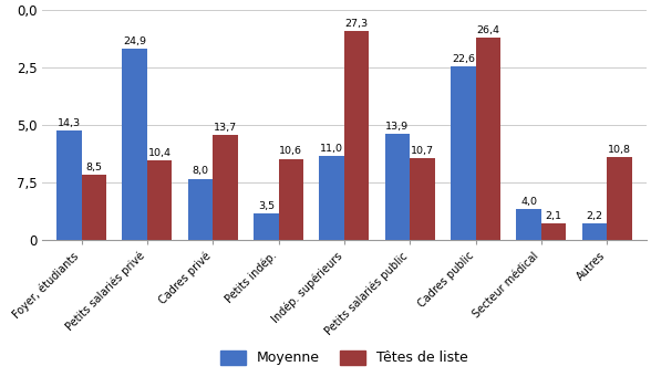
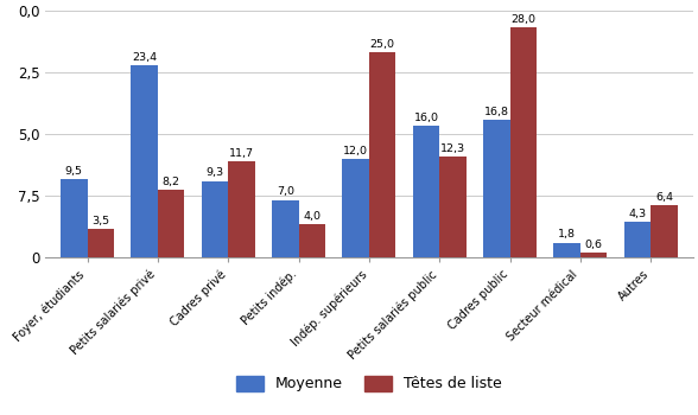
Moyenne/Foyer, étudiants: 14,3 -> 9,5
Têtes de liste/Foyer, étudiants: 8,5 -> 3,5
Moyenne/Petits salariés privé: 24,9 -> 23,4
Têtes de liste/Petits salariés privé: 10,4 -> 8,2
Moyenne/Cadres privé: 8,0 -> 9,3
Têtes de liste/Cadres privé: 13,7 -> 11,7
Moyenne/Petits indép.: 3,5 -> 7,0
Têtes de liste/Petits indép.: 10,6 -> 4,0
Moyenne/Indép. supérieurs: 11,0 -> 12,0
Têtes de liste/Indép. supérieurs: 27,3 -> 25,0
Moyenne/Petits salariés public: 13,9 -> 16,0
Têtes de liste/Petits salariés public: 10,7 -> 12,3
Moyenne/Cadres public: 22,6 -> 16,8
Têtes de liste/Cadres public: 26,4 -> 28,0
Moyenne/Secteur médical: 4,0 -> 1,8
Têtes de liste/Secteur médical: 2,1 -> 0,6
Moyenne/Autres: 2,2 -> 4,3
Têtes de liste/Autres: 10,8 -> 6,4
